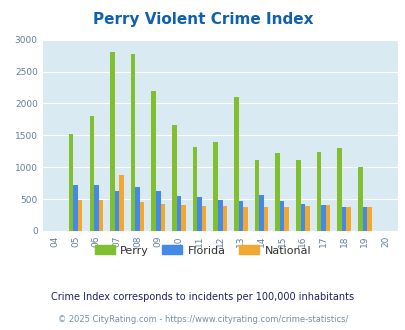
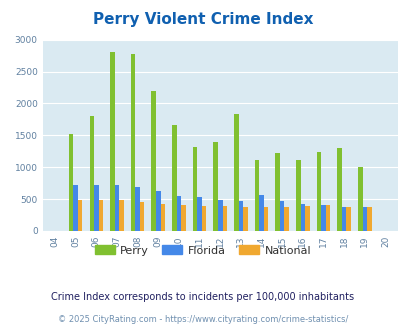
Florida/07: 620 -> 720
National/07: 880 -> 480
Perry/13: 2100 -> 1840
